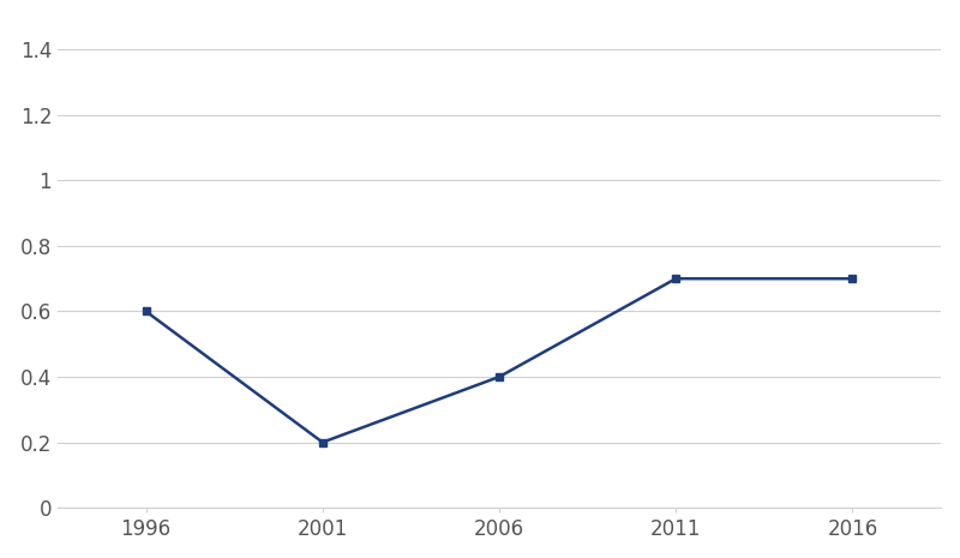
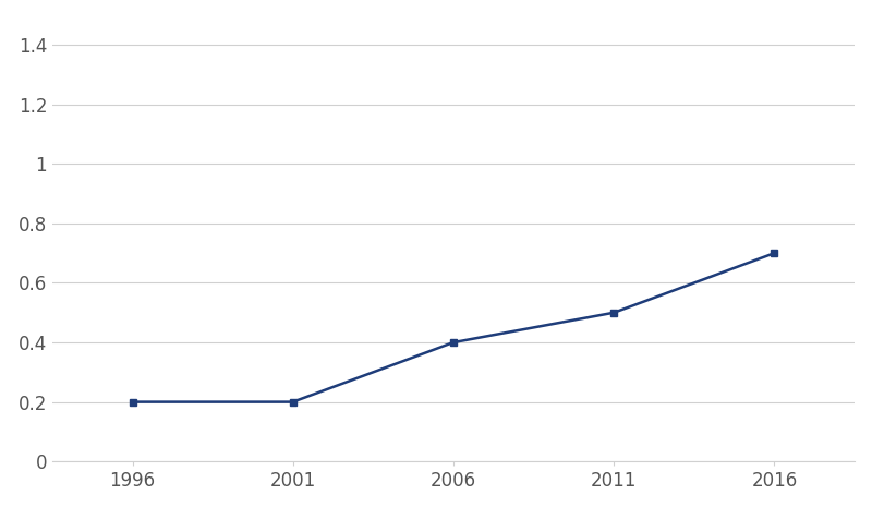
1996: 0.6 -> 0.2
2011: 0.7 -> 0.5
